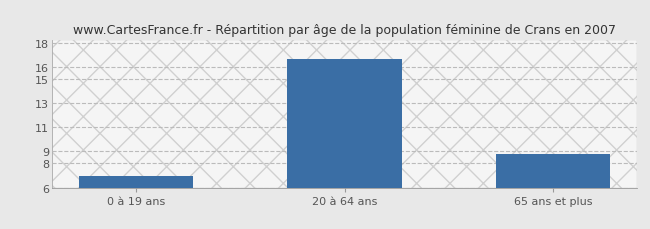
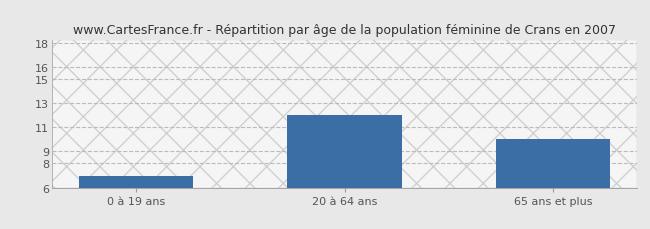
20 à 64 ans: 16.6 -> 12.0
65 ans et plus: 8.8 -> 10.0
